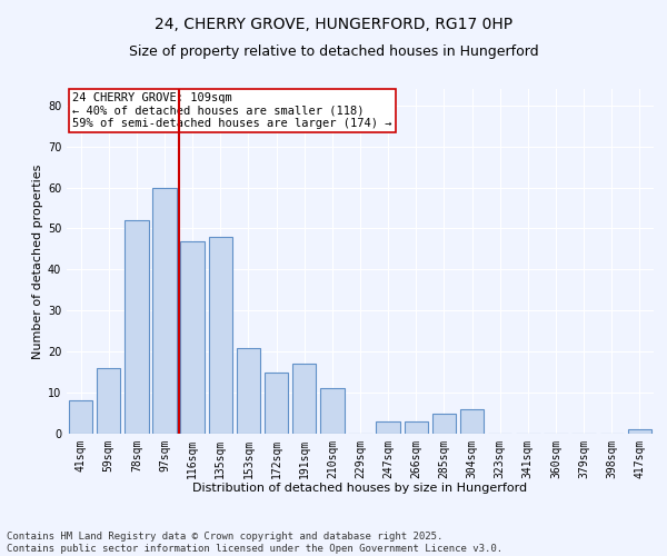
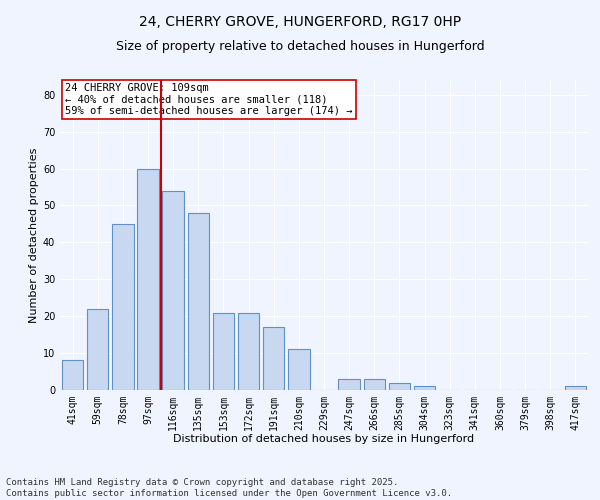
59sqm: 16 -> 22
78sqm: 52 -> 45
116sqm: 47 -> 54
172sqm: 15 -> 21
285sqm: 5 -> 2
304sqm: 6 -> 1
